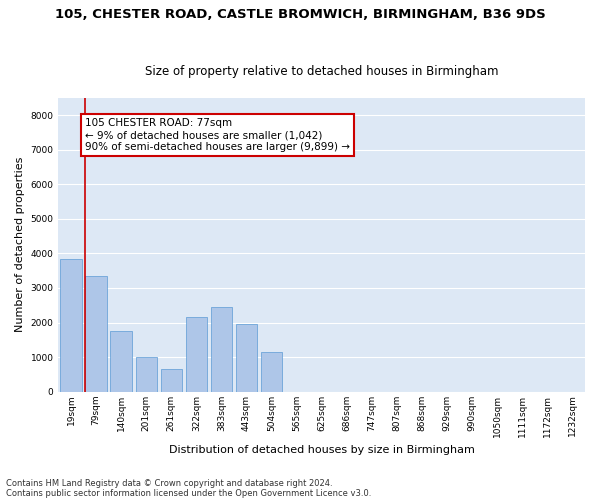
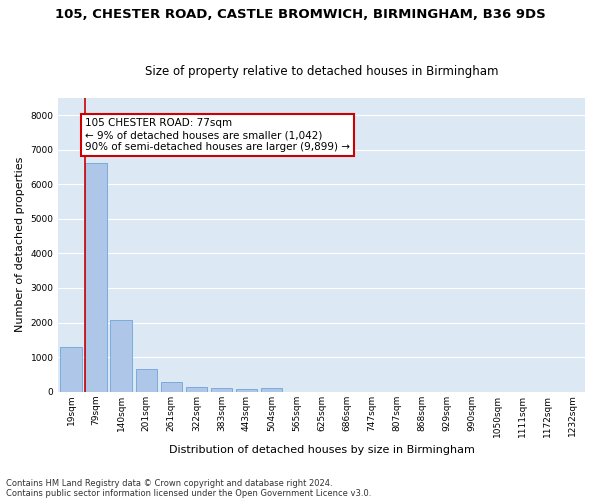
19sqm: 3850 -> 1300
79sqm: 3350 -> 6600
140sqm: 1750 -> 2080
201sqm: 1000 -> 650
261sqm: 650 -> 290
322sqm: 2150 -> 140
383sqm: 2450 -> 100
443sqm: 1950 -> 80
504sqm: 1150 -> 110
